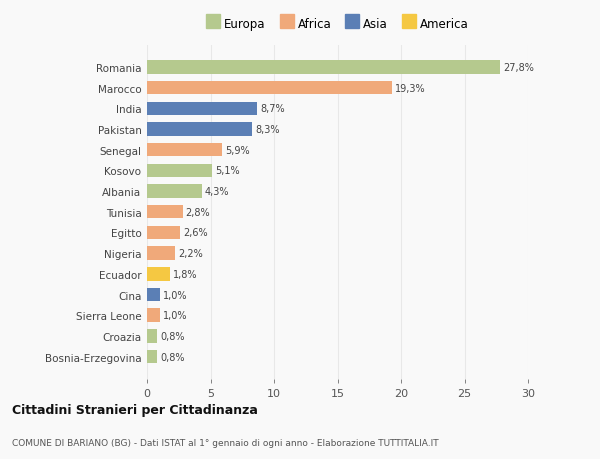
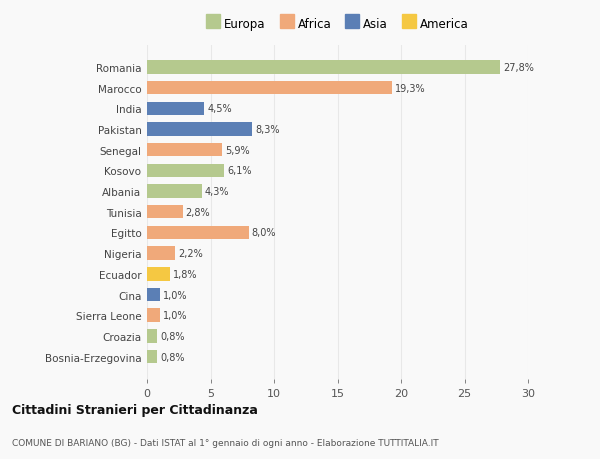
India: 8,7% -> 4,5%
Kosovo: 5,1% -> 6,1%
Egitto: 2,6% -> 8,0%
